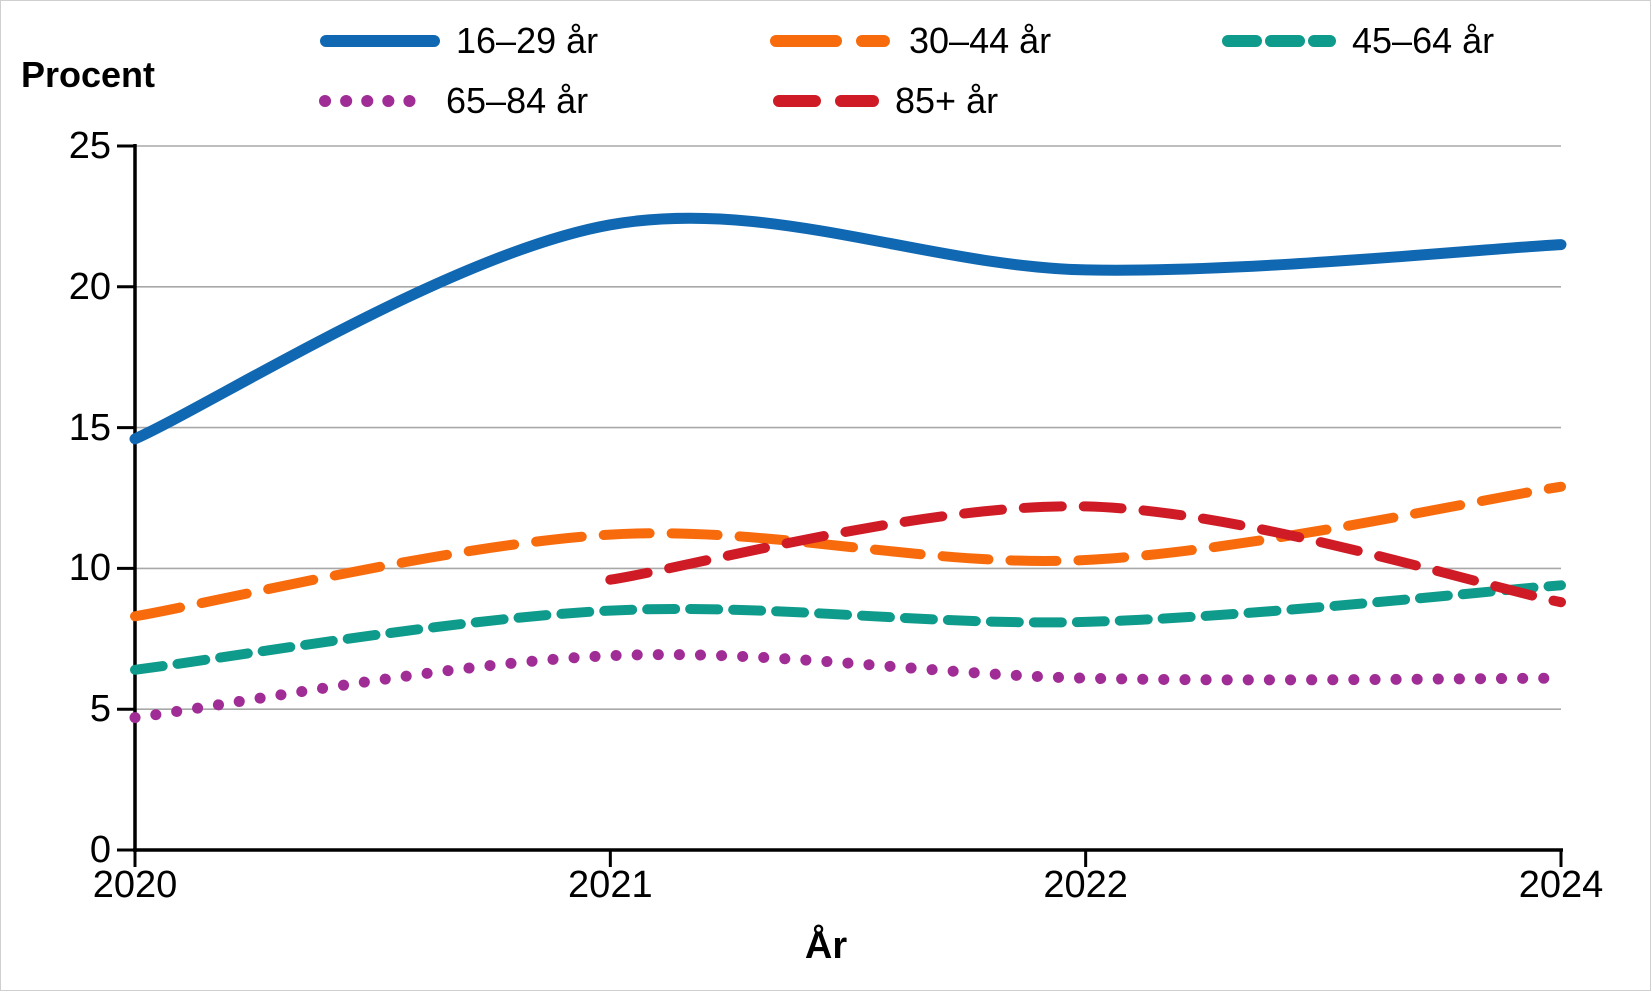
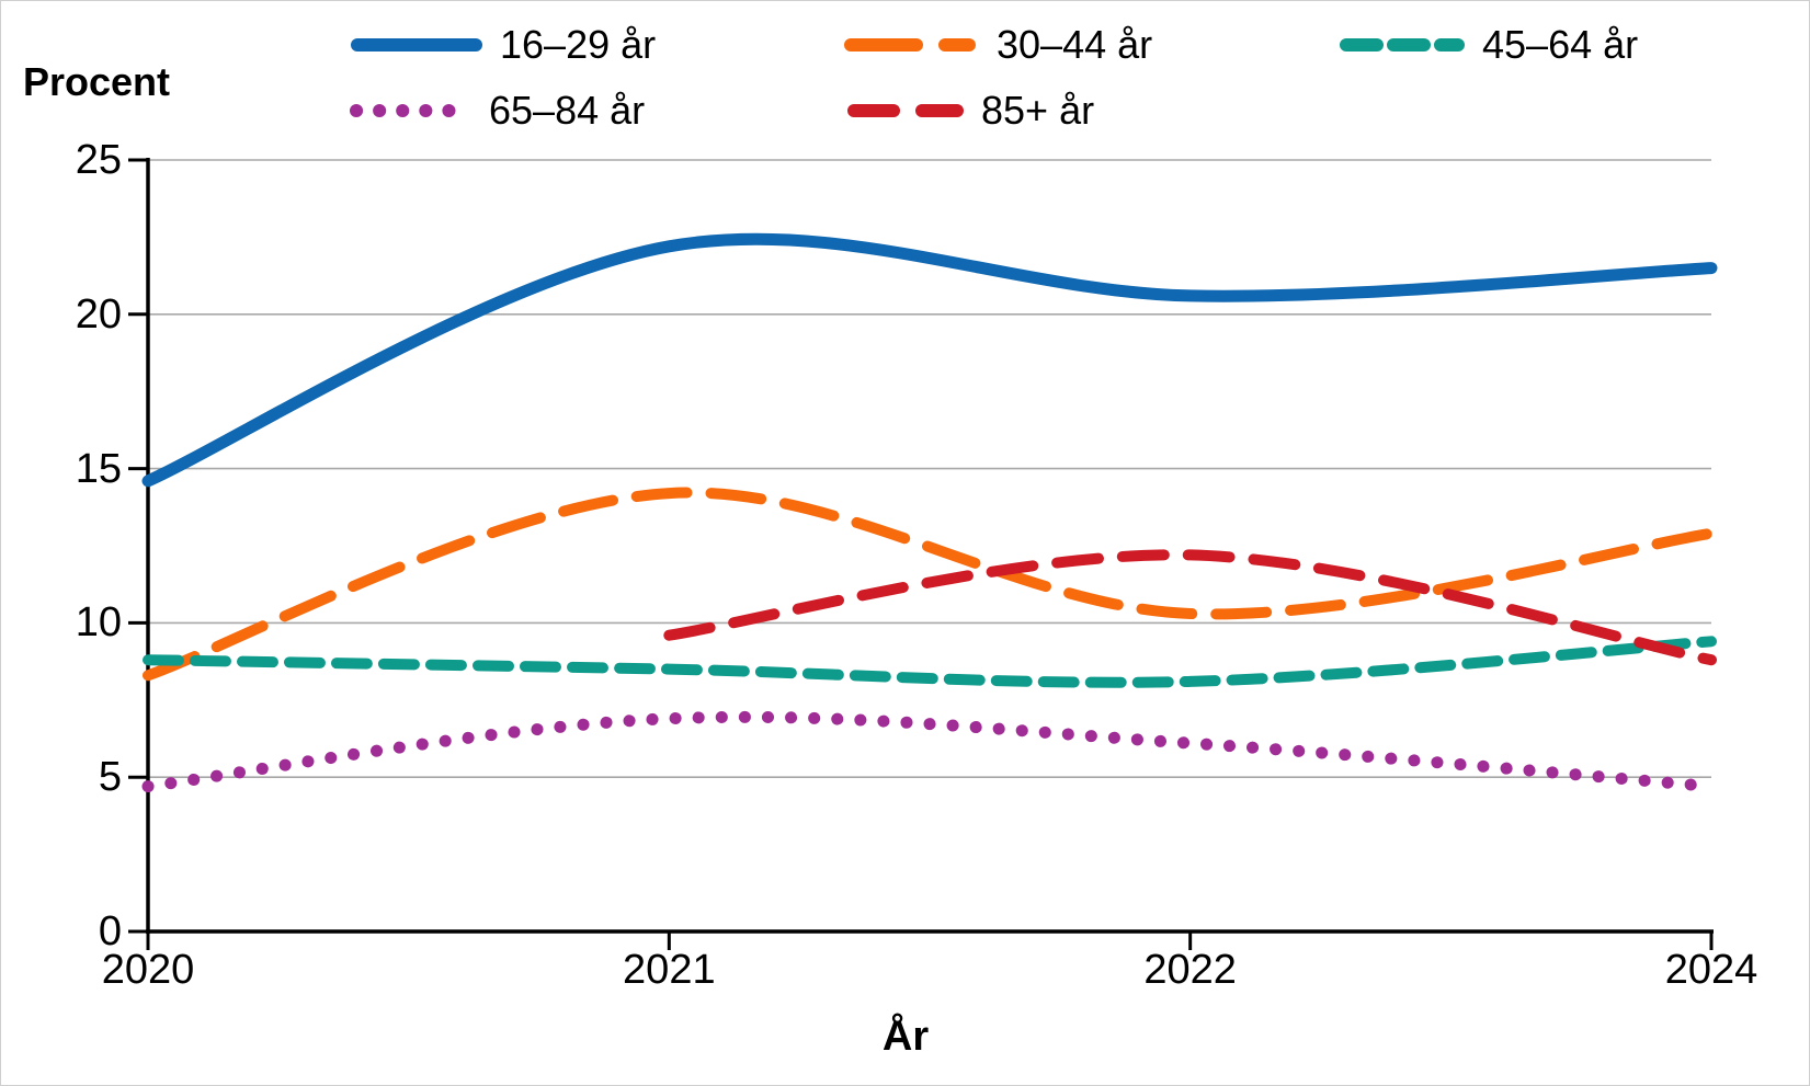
45–64 år/2020: 6.4 -> 8.8
30–44 år/2021: 11.2 -> 14.2
65–84 år/2024: 6.1 -> 4.7
